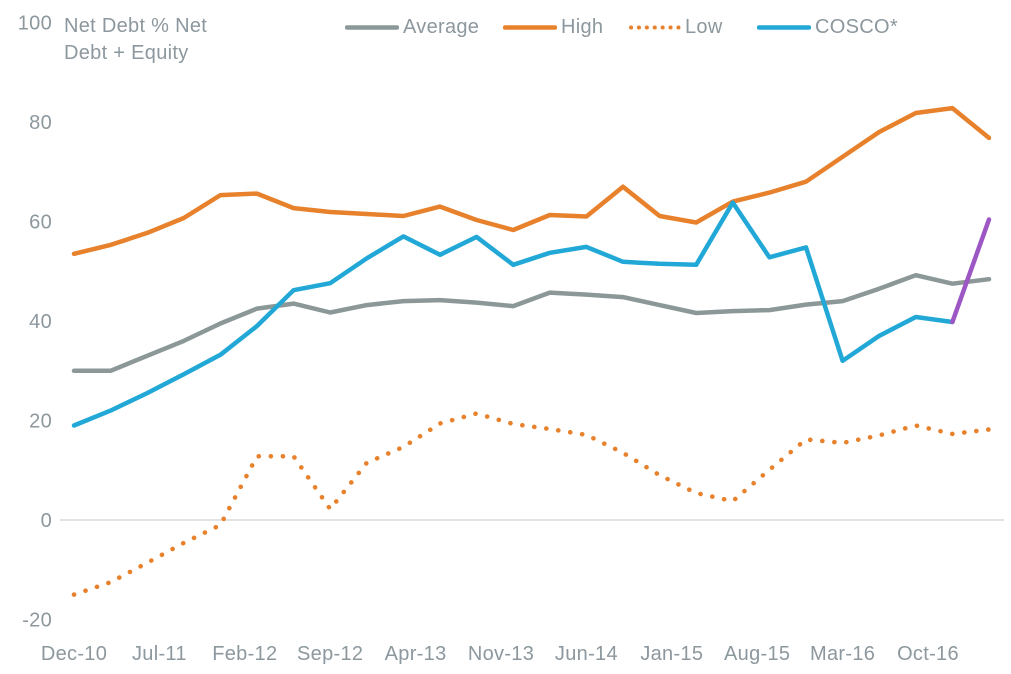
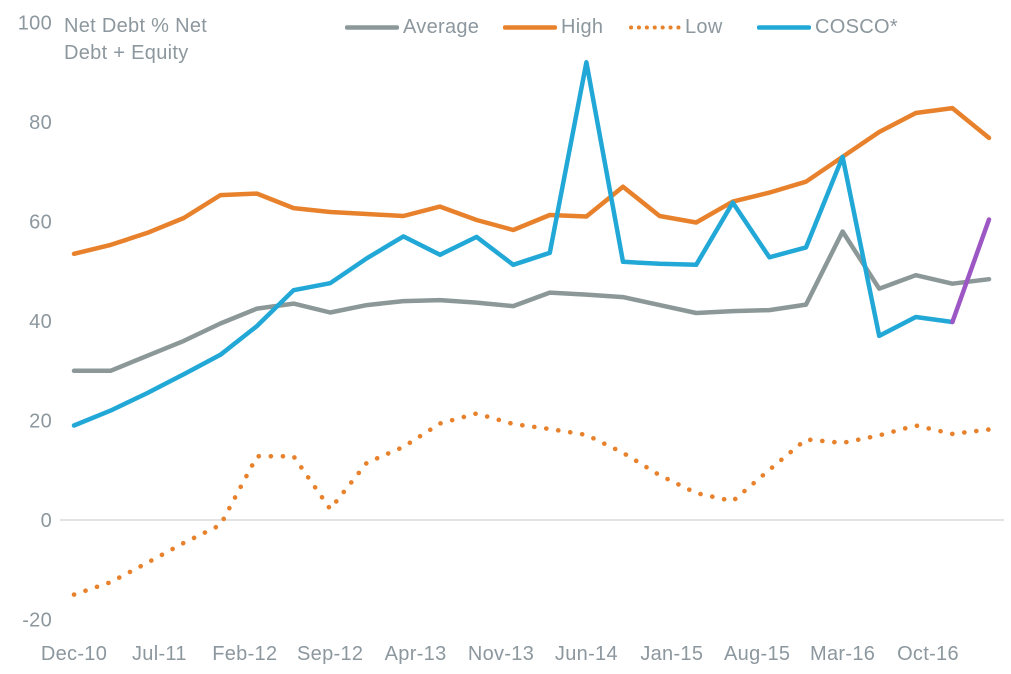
COSCO*/Jun-14: 55 -> 92
Average/Mar-16: 44 -> 58
COSCO*/Mar-16: 32 -> 73
